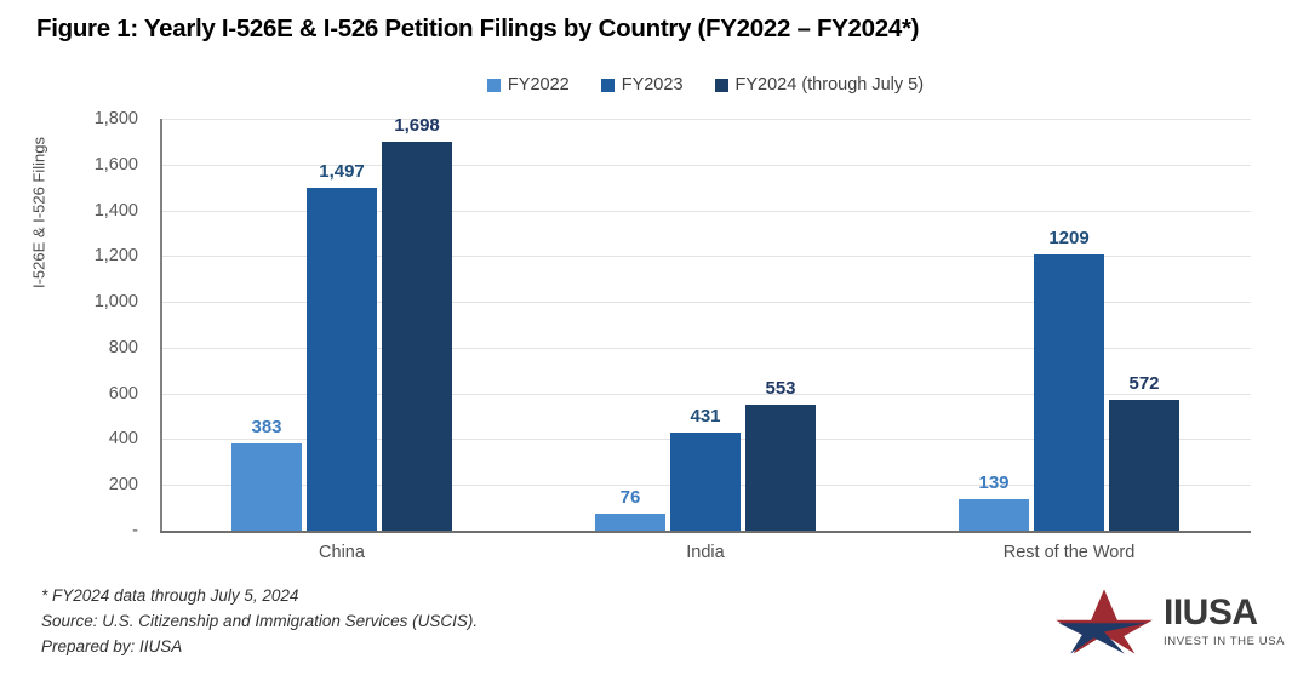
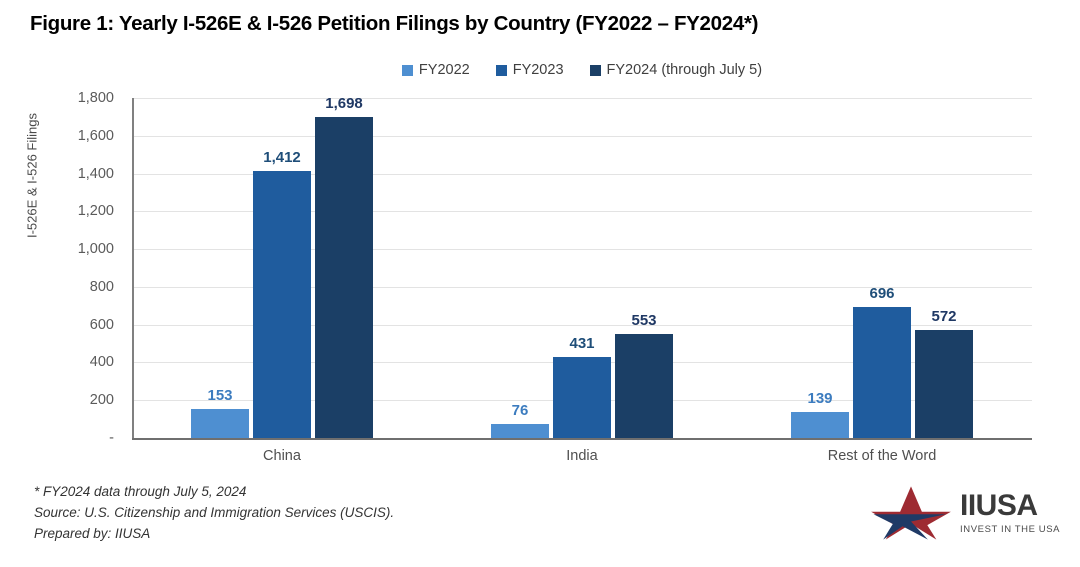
FY2022/China: 383 -> 153
FY2023/China: 1,497 -> 1,412
FY2023/Rest of the Word: 1209 -> 696
